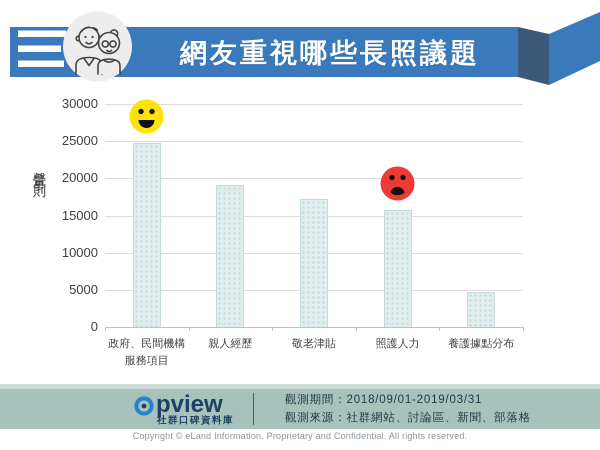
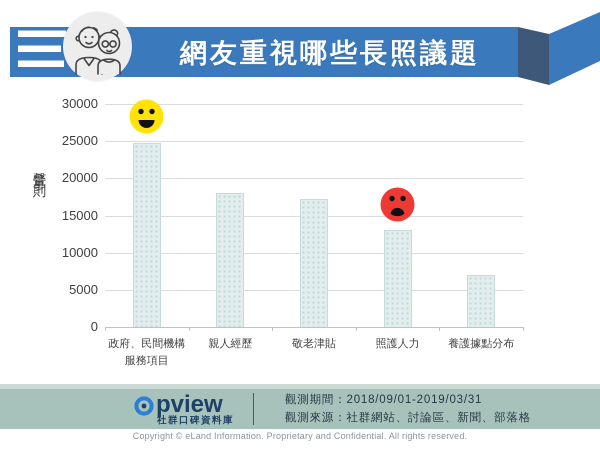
親人經歷: 19000 -> 18000
照護人力: 16000 -> 13000
養護據點分布: 5000 -> 7000
